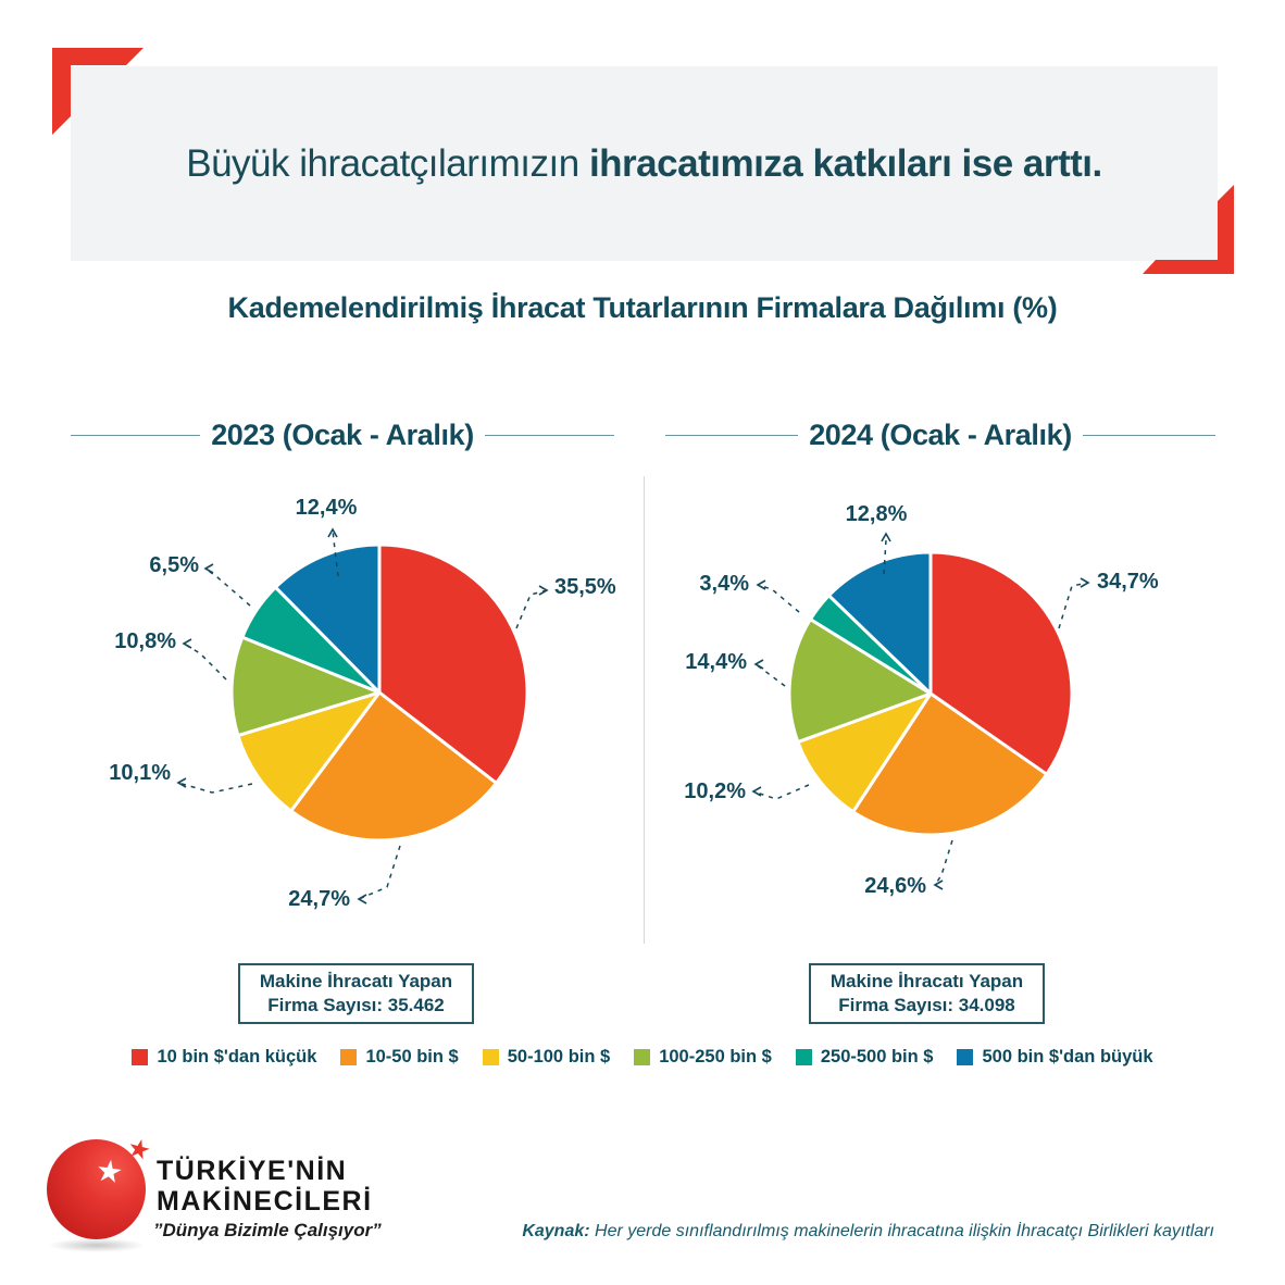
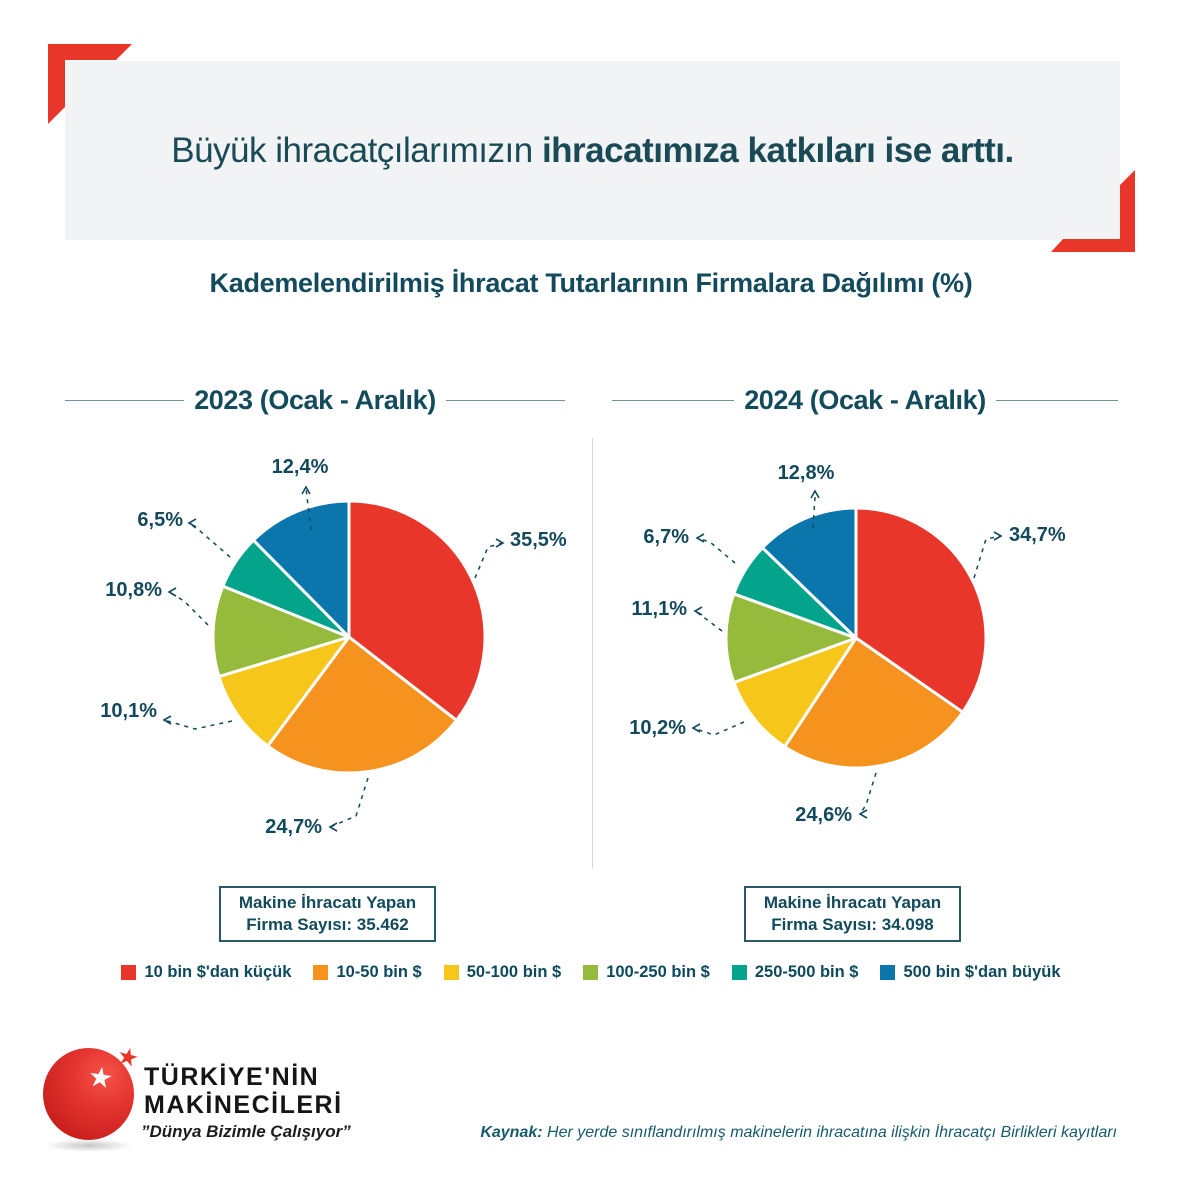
2024 (Ocak - Aralık)/100-250 bin $: 14,4% -> 11,1%
2024 (Ocak - Aralık)/250-500 bin $: 3,4% -> 6,7%
